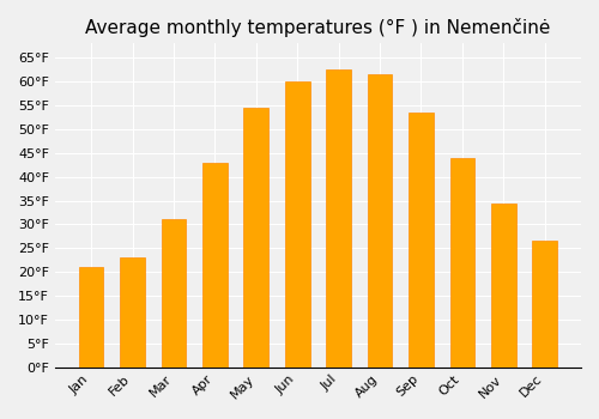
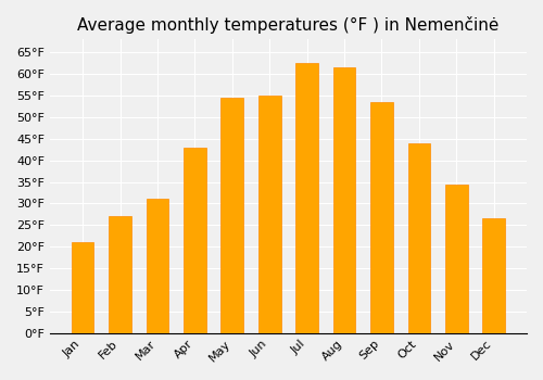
Feb: 23.0°F -> 27.0°F
Jun: 60.0°F -> 55.0°F
